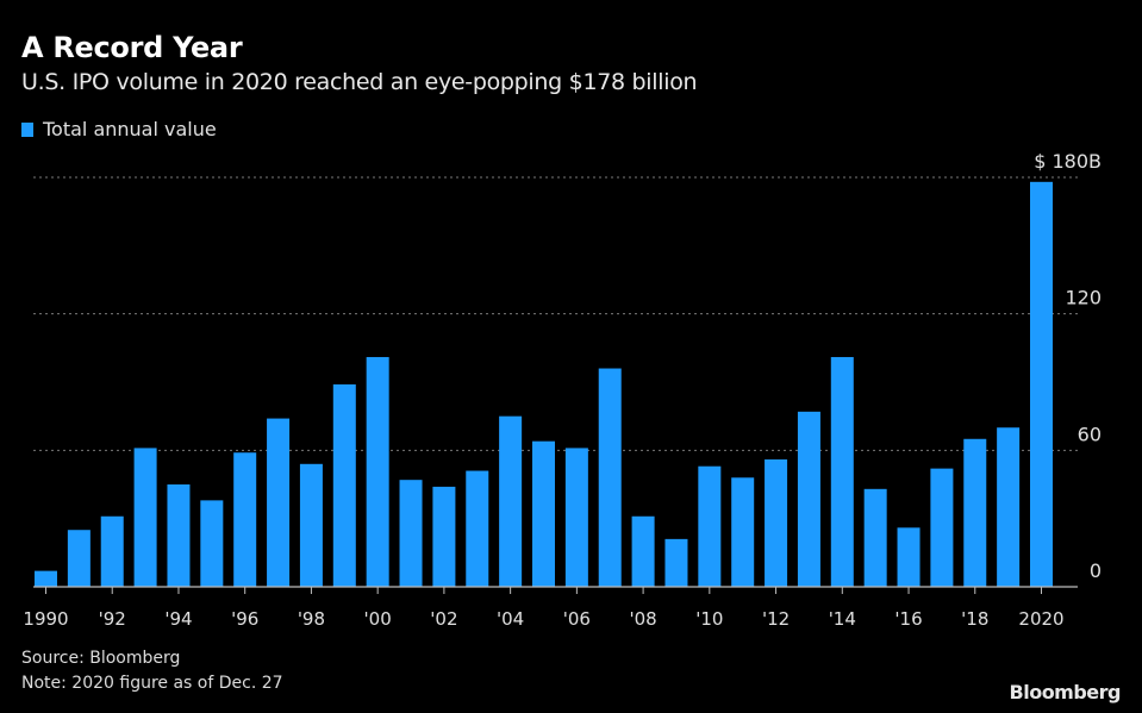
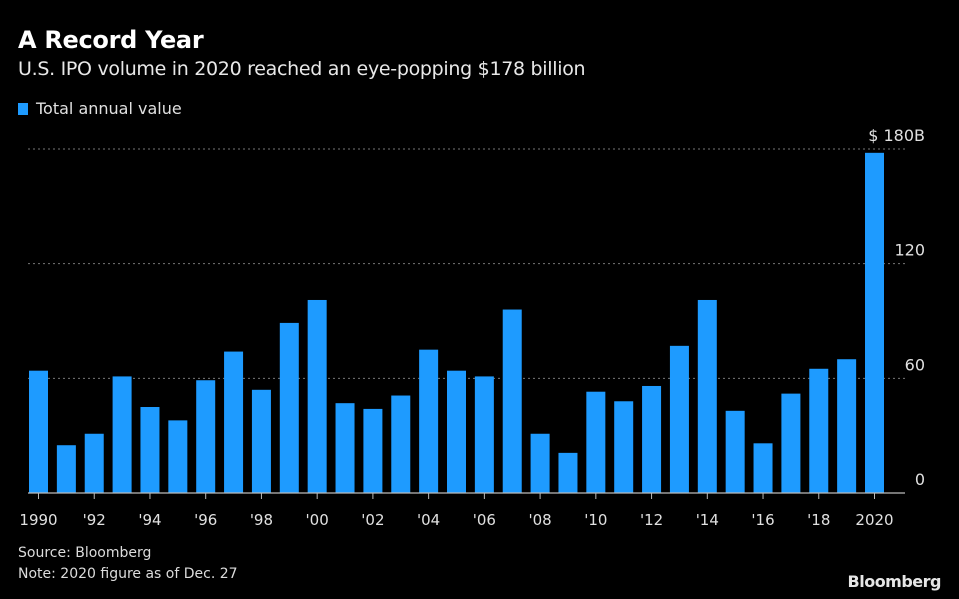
1990: 7 -> 64
